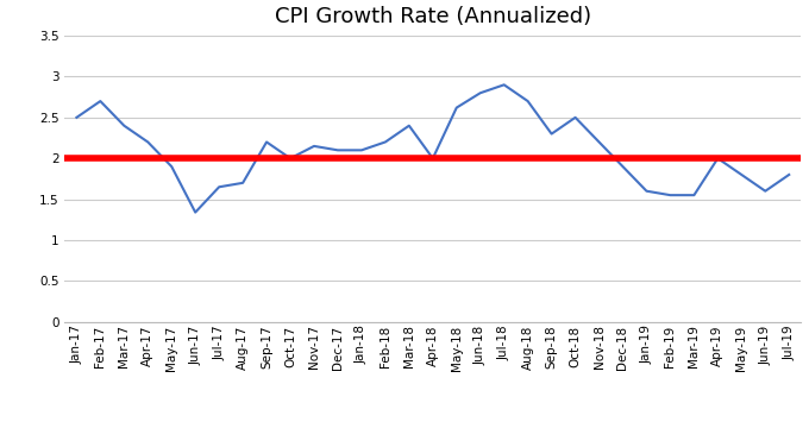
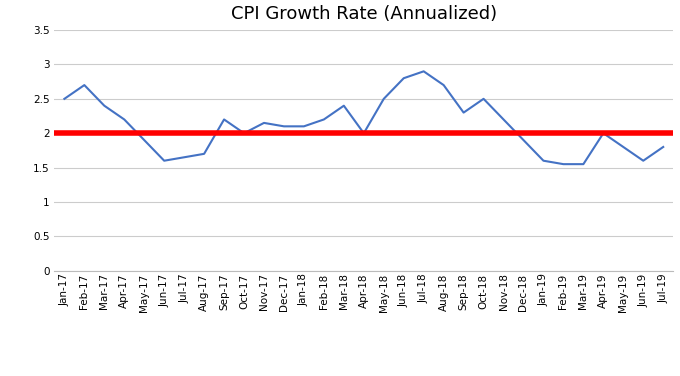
Jun-17: 1.34 -> 1.60
May-18: 2.62 -> 2.50
